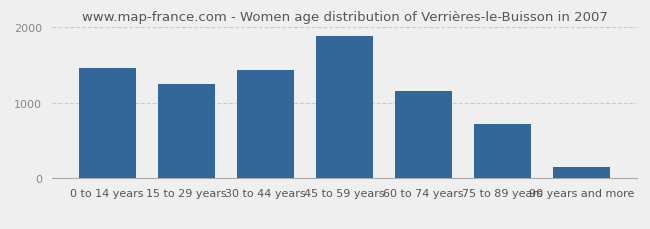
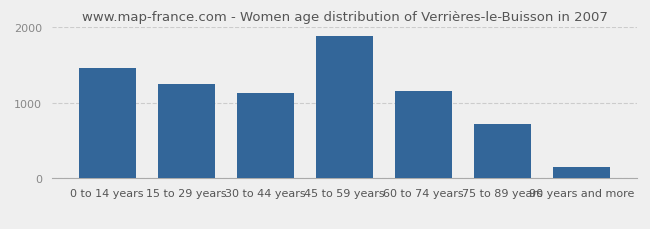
30 to 44 years: 1430 -> 1120
